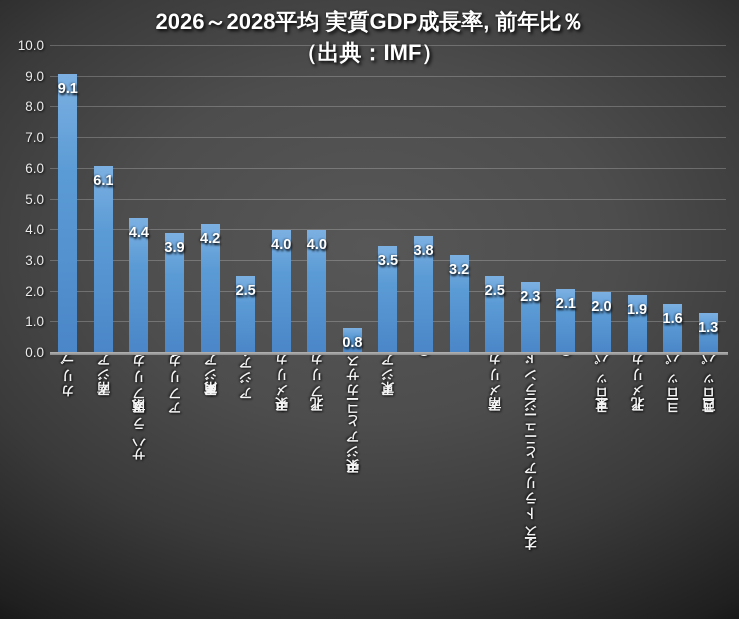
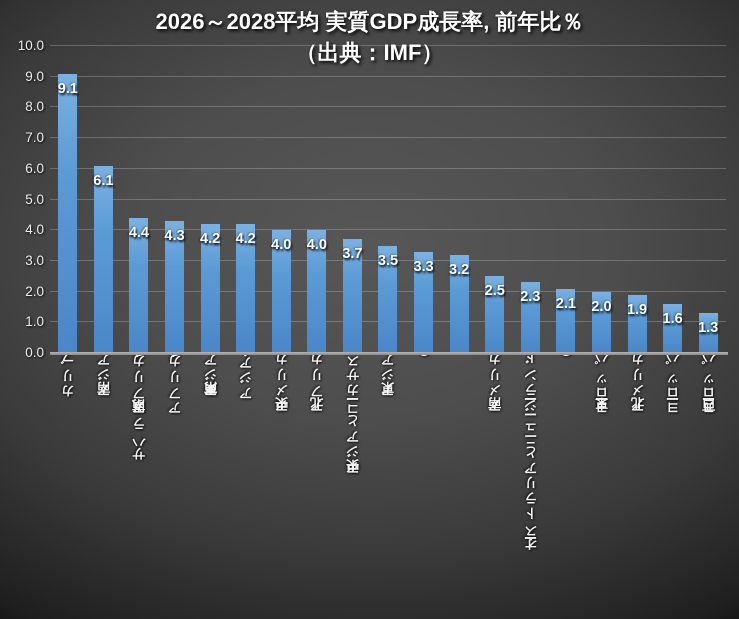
アフリカ（地域）: 3.9 -> 4.3
アジア・太平洋地域: 2.5 -> 4.2
中央アジアとコーカサス: 0.8 -> 3.7
中東（地域）: 3.8 -> 3.3
